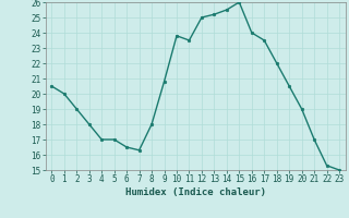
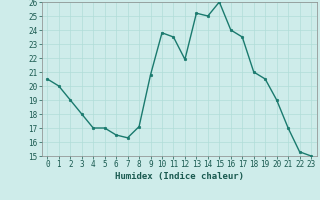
8: 18.0 -> 17.1
12: 25.0 -> 21.9
14: 25.5 -> 25.0
18: 22.0 -> 21.0
